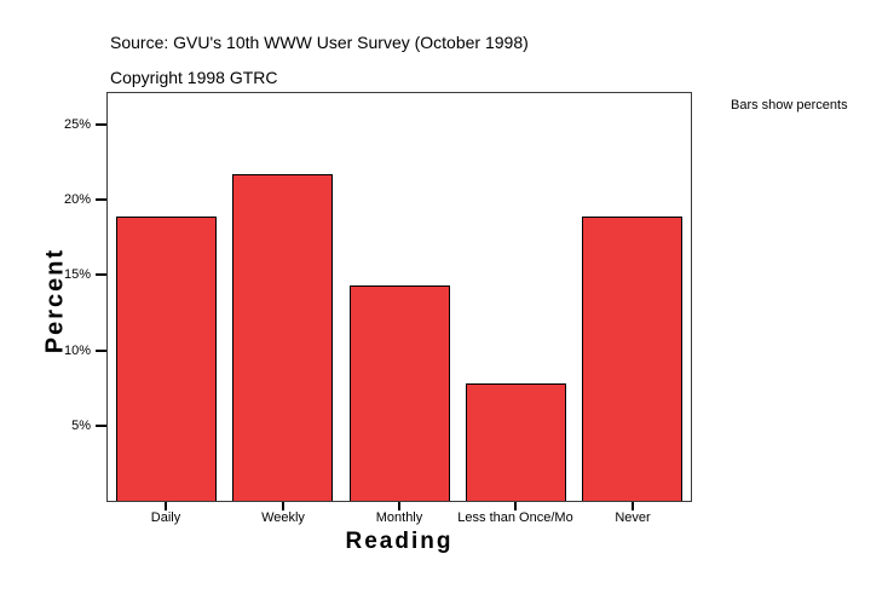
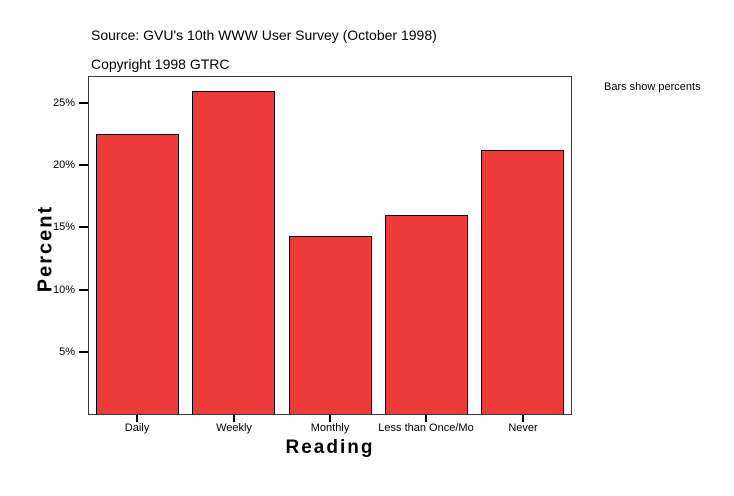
Daily: 18.9% -> 22.5%
Weekly: 21.7% -> 26.0%
Less than Once/Mo: 7.8% -> 16.0%
Never: 18.9% -> 21.2%
